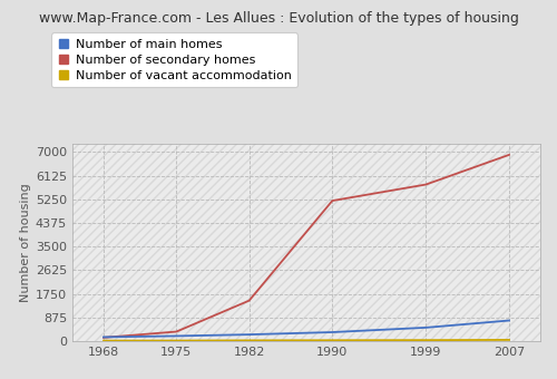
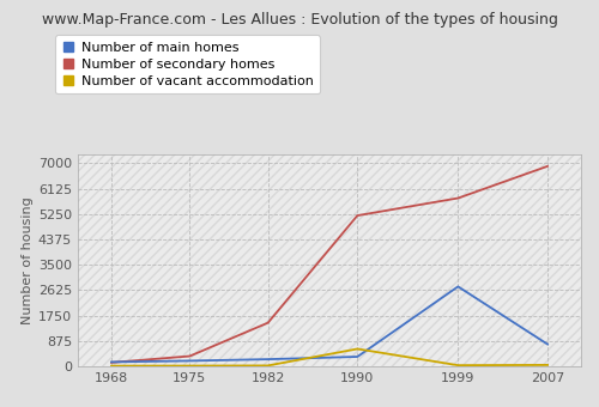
Number of vacant accommodation/1990: 30 -> 600
Number of main homes/1999: 500 -> 2750
